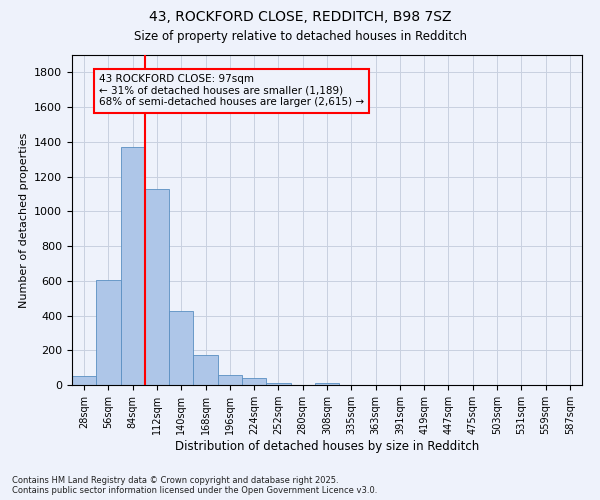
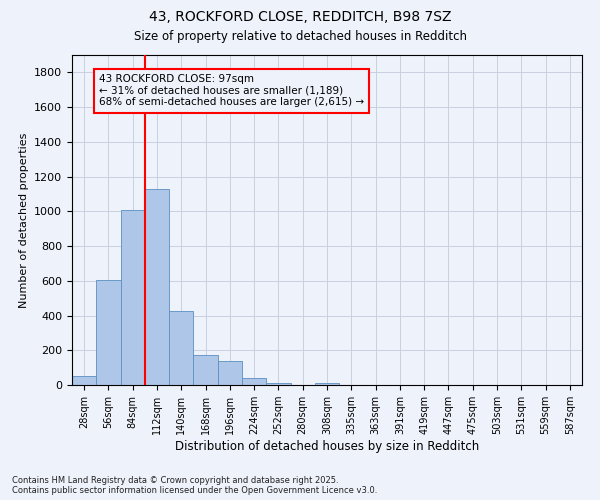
84sqm: 1370 -> 1010
196sqm: 60 -> 140
